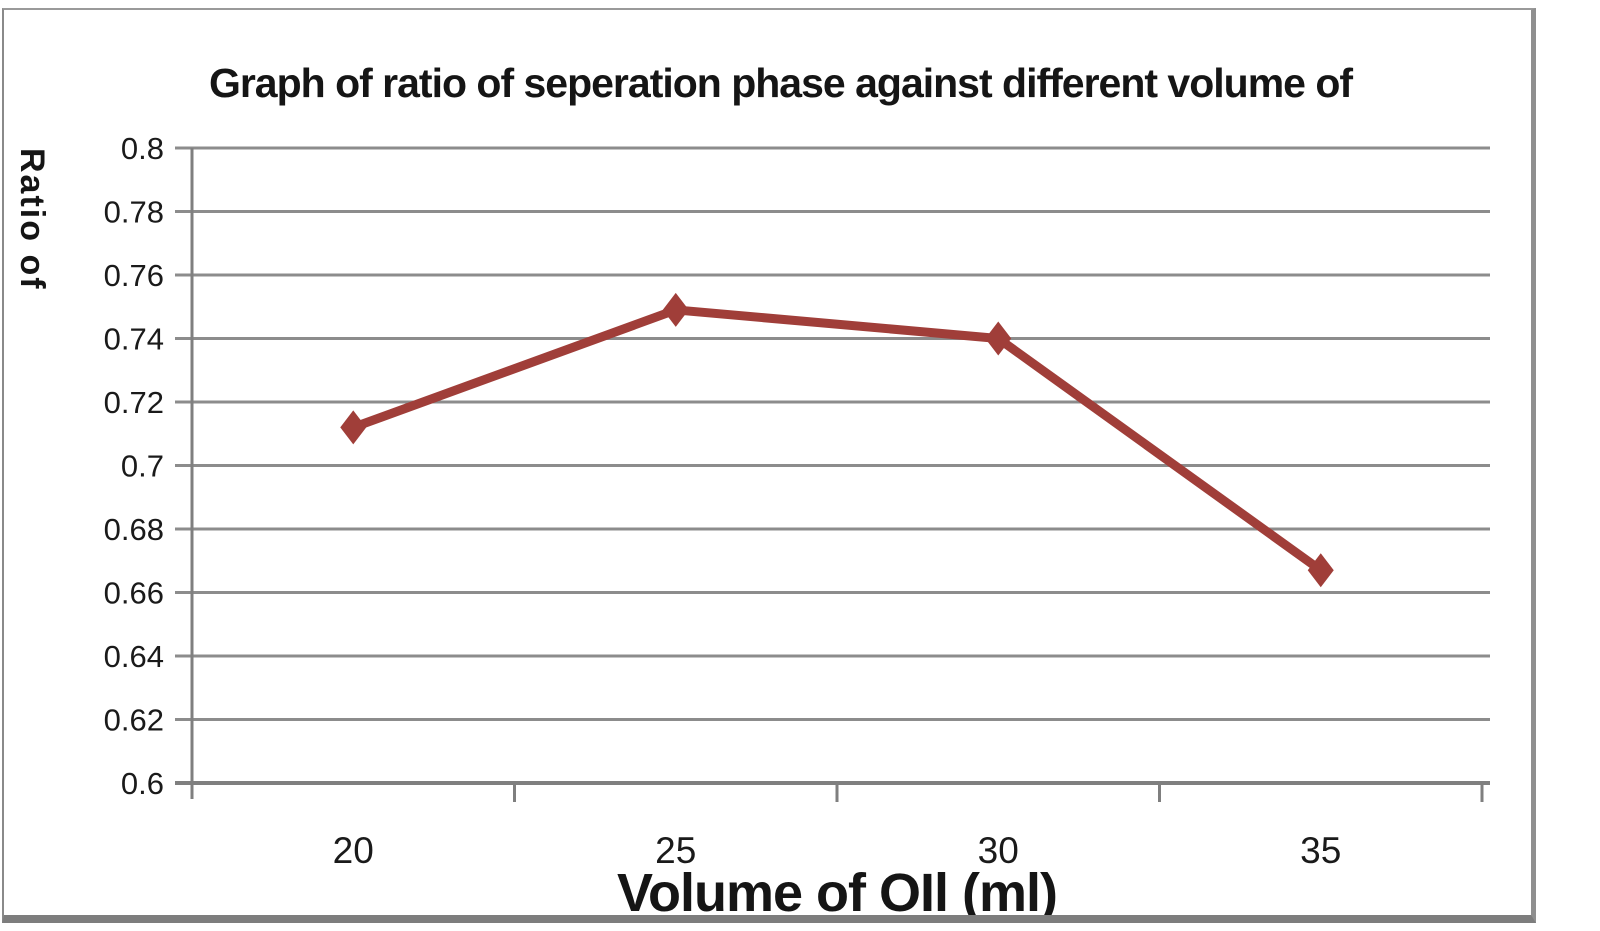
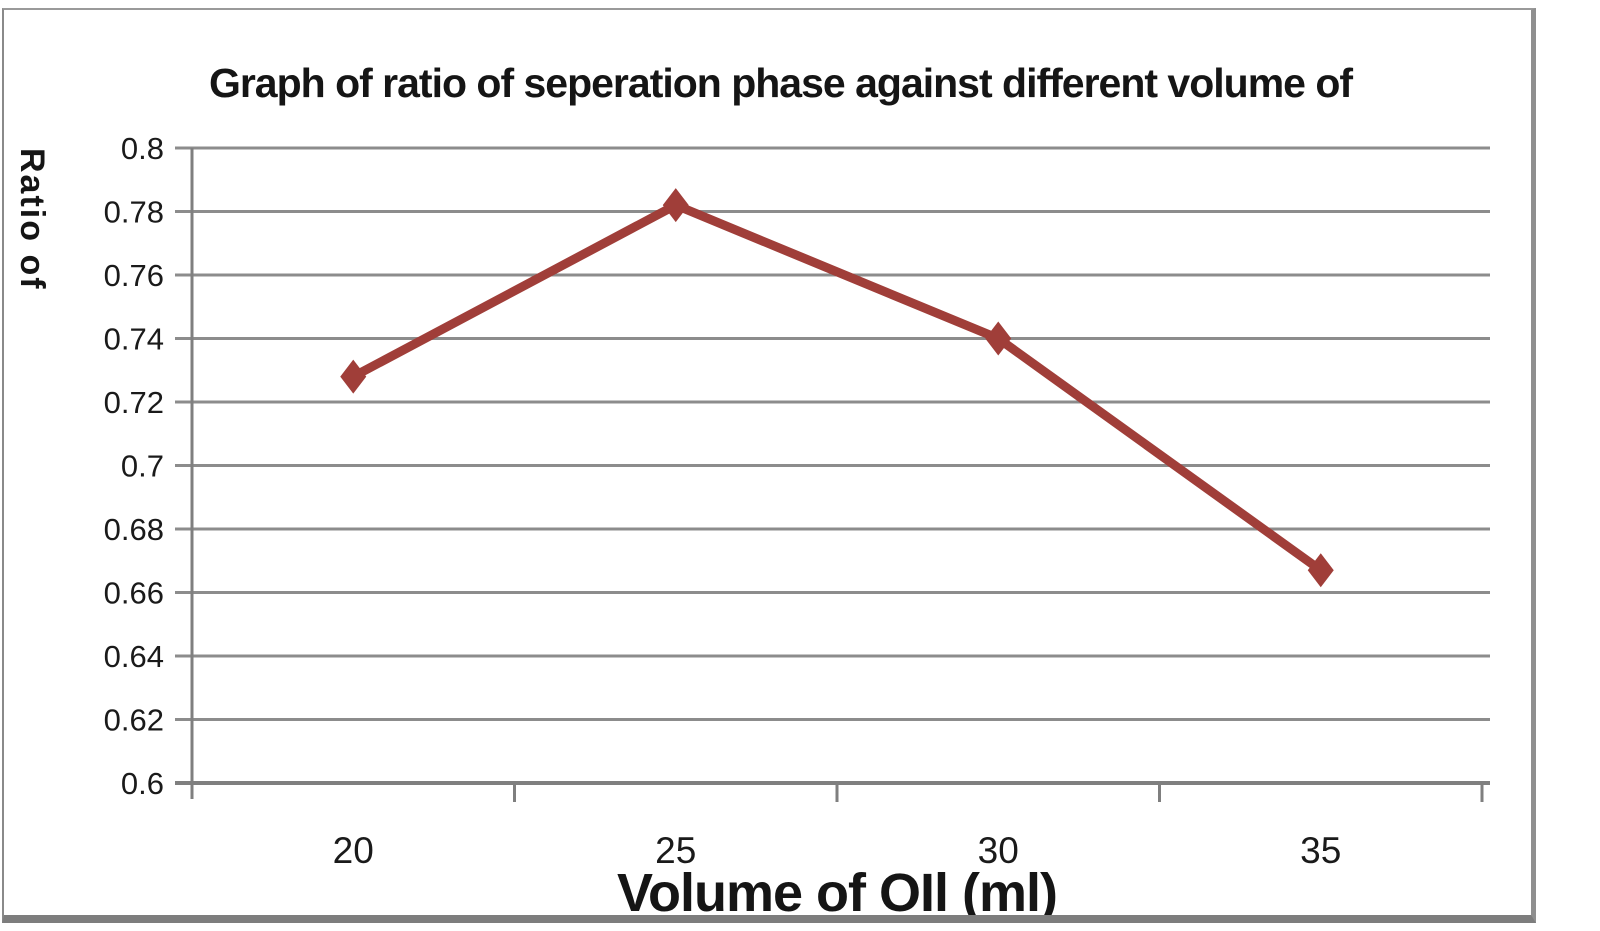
20: 0.712 -> 0.728
25: 0.749 -> 0.782
